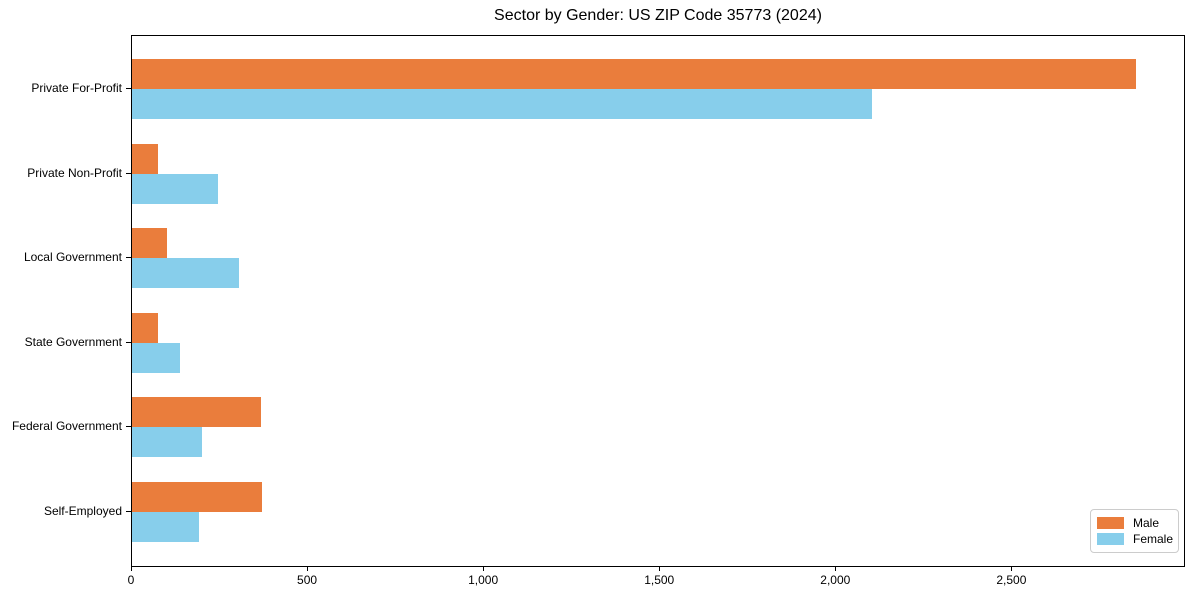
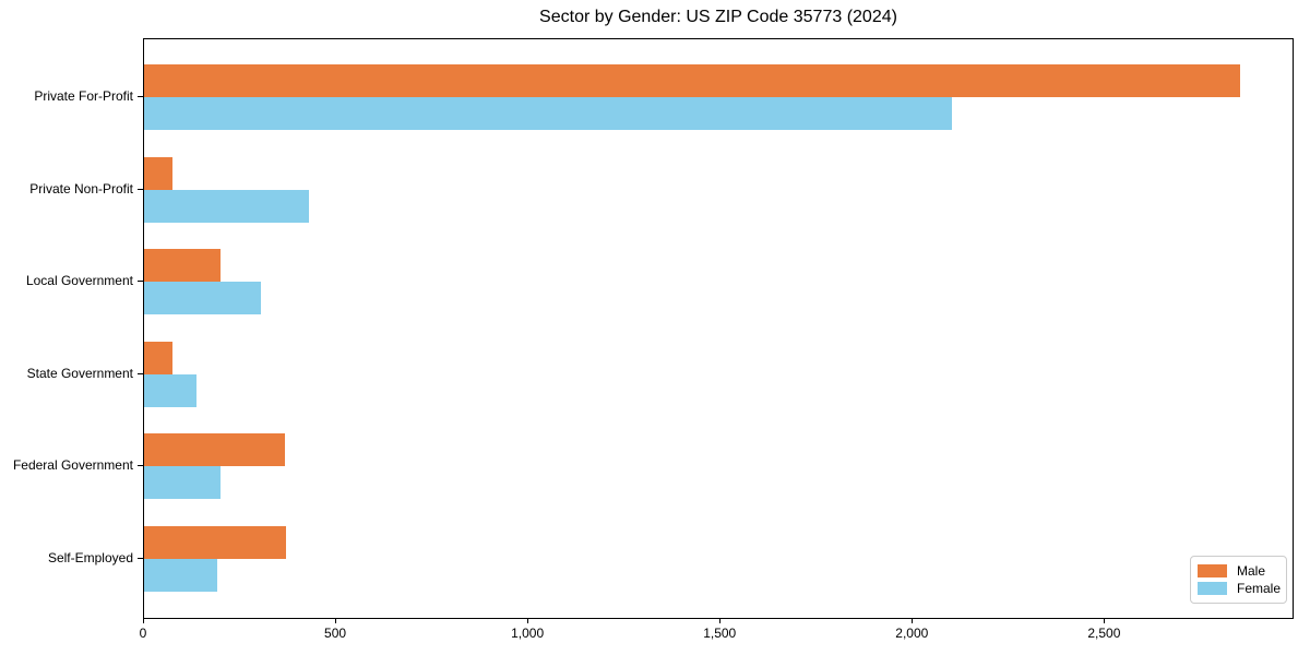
Female/Private Non-Profit: 240 -> 430
Male/Local Government: 100 -> 200
